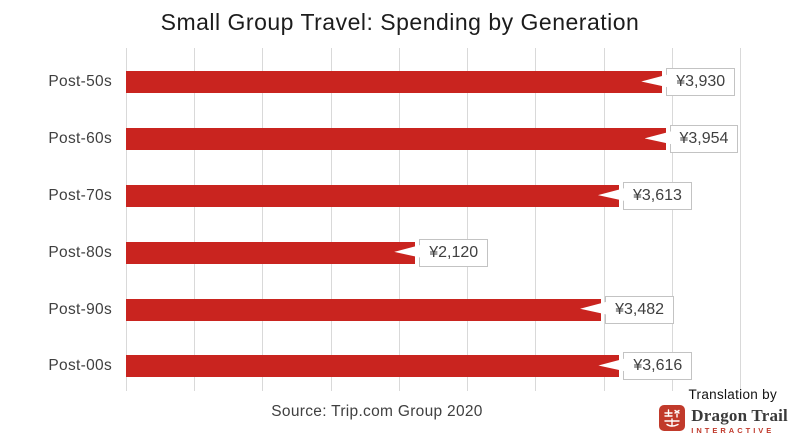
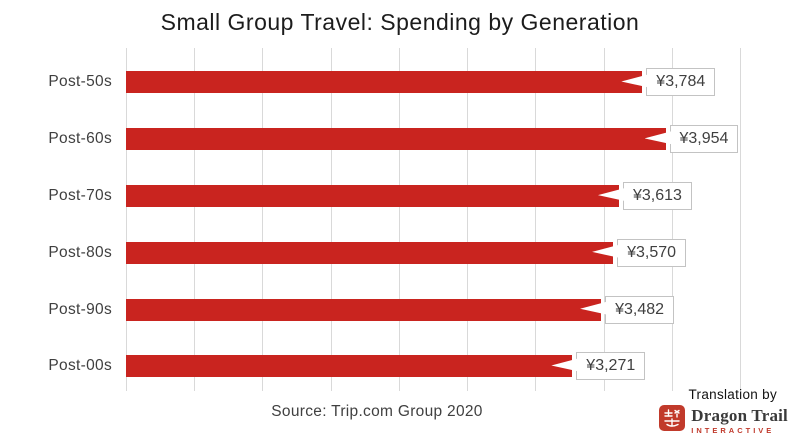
Post-50s: ¥3,930 -> ¥3,784
Post-80s: ¥2,120 -> ¥3,570
Post-00s: ¥3,616 -> ¥3,271
